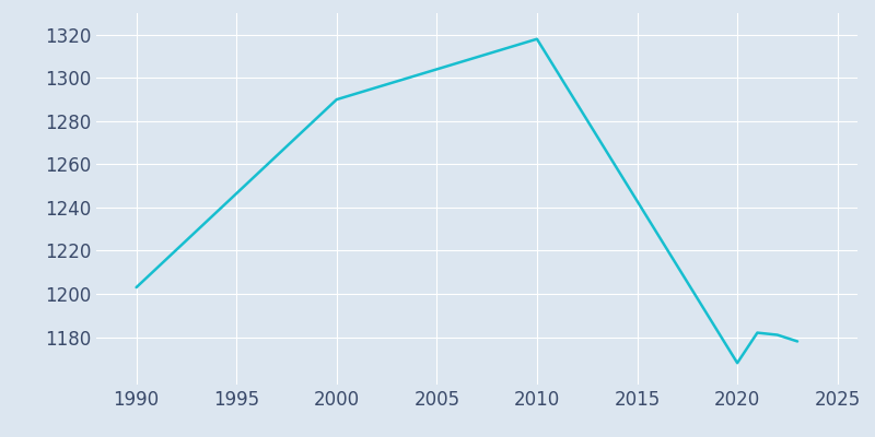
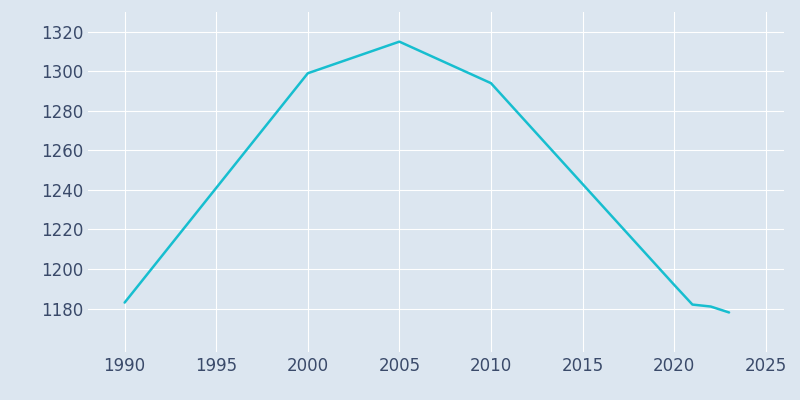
1990: 1203 -> 1183
2000: 1290 -> 1299
2005: 1304 -> 1315
2010: 1318 -> 1294
2020: 1168 -> 1192
